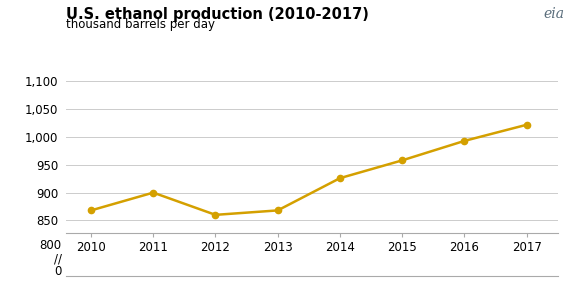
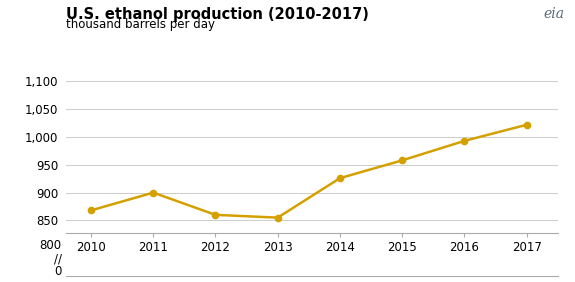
2013: 868 -> 855
